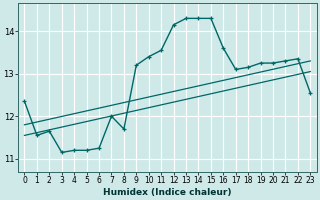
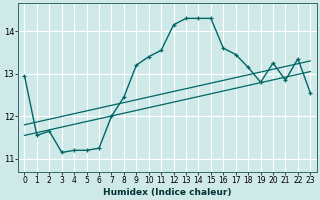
0: 12.35 -> 12.95
8: 11.70 -> 12.45
17: 13.10 -> 13.45
19: 13.25 -> 12.80
21: 13.30 -> 12.85
